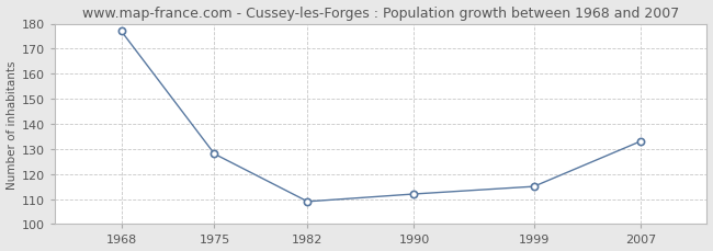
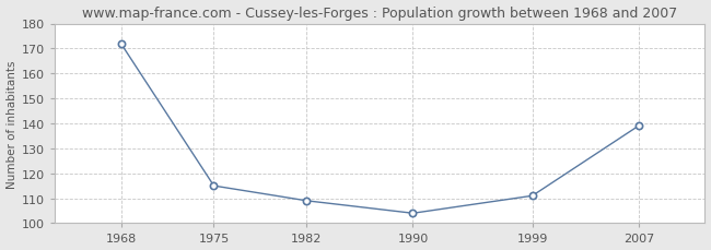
1968: 177 -> 172
1975: 128 -> 115
1990: 112 -> 104
1999: 115 -> 111
2007: 133 -> 139
